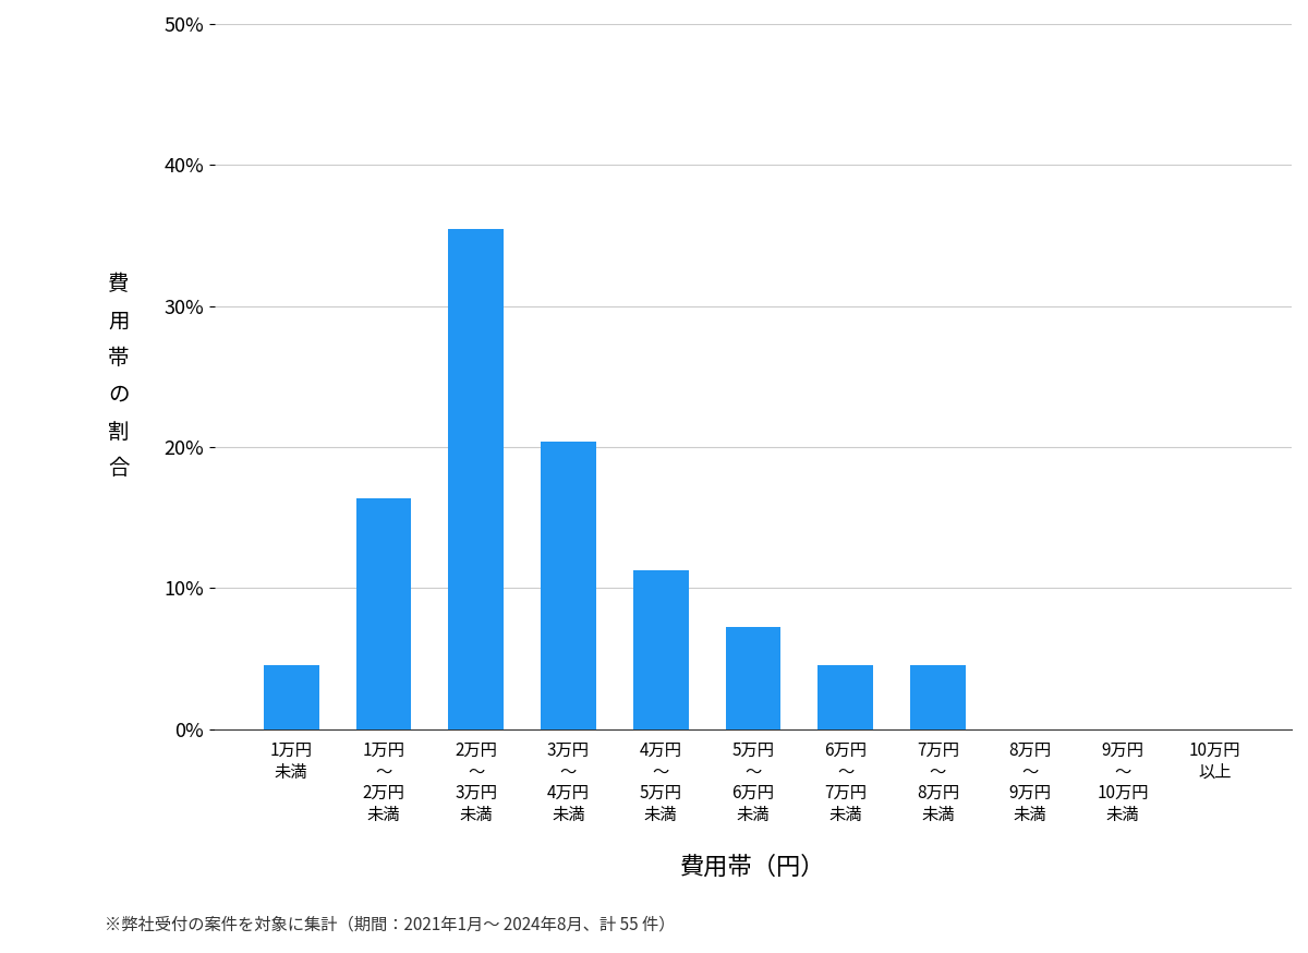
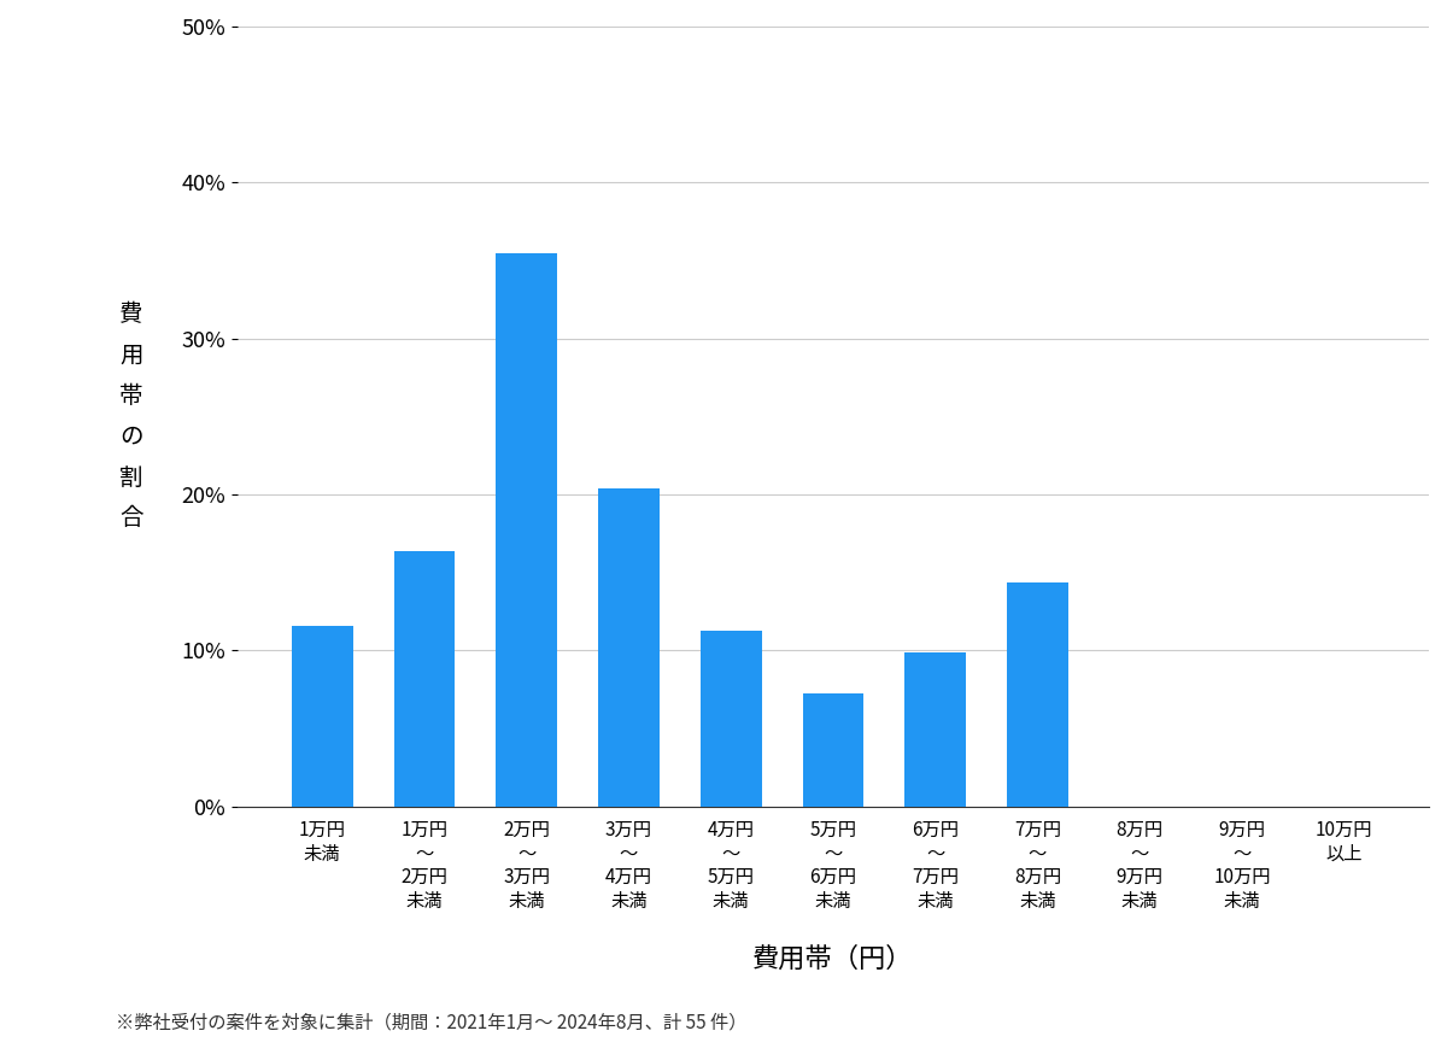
1万円 未満: 4.5% -> 11.6%
6万円 ～ 7万円 未満: 4.5% -> 9.9%
7万円 ～ 8万円 未満: 4.5% -> 14.4%
